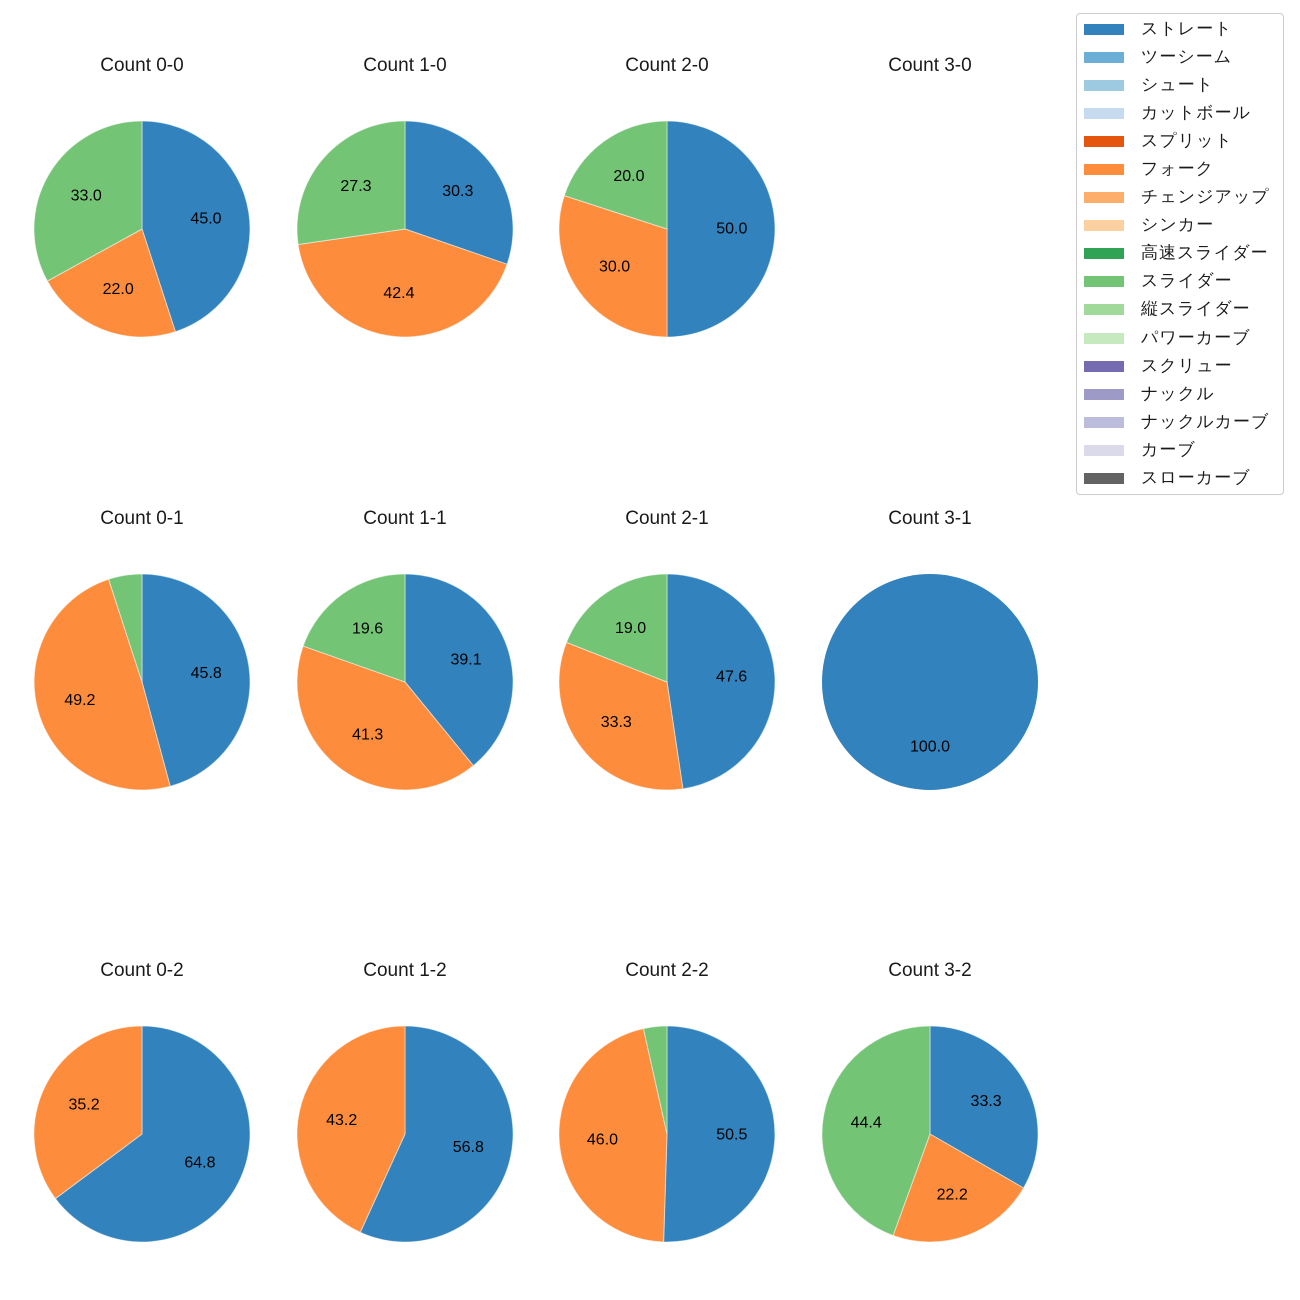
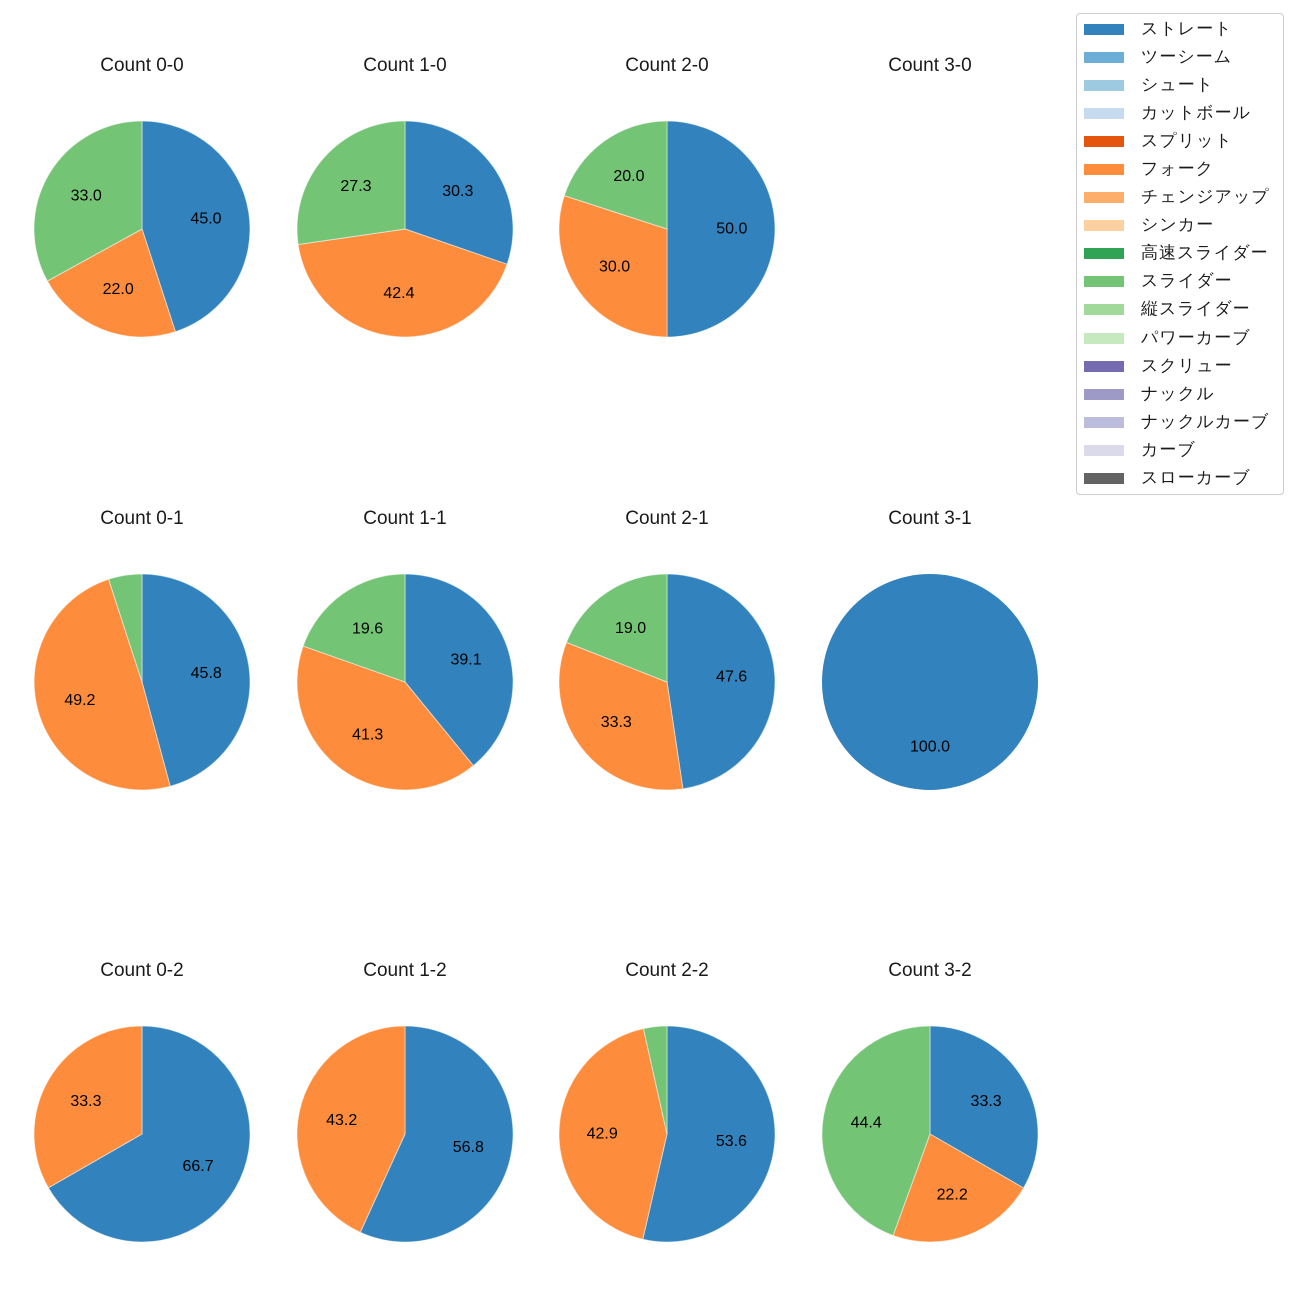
Count 0-2/ストレート: 64.8 -> 66.7
Count 0-2/フォーク: 35.2 -> 33.3
Count 2-2/ストレート: 50.5 -> 53.6
Count 2-2/フォーク: 46.0 -> 42.9
